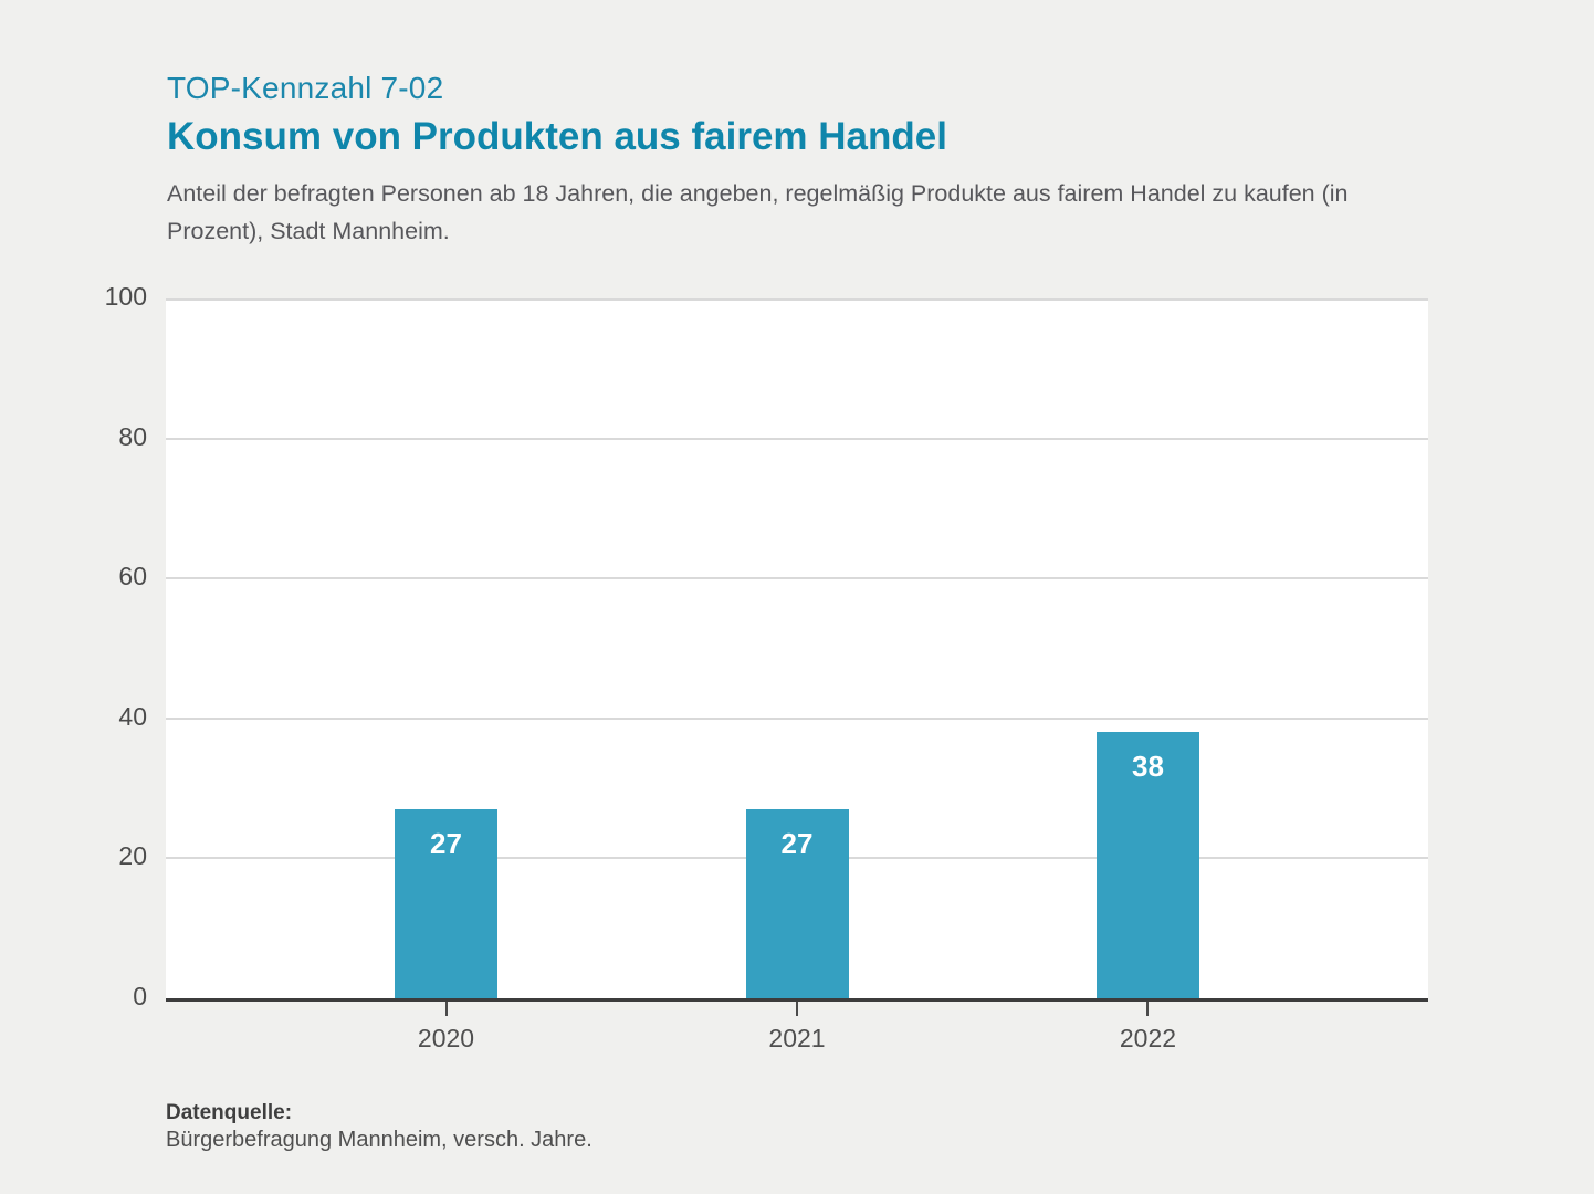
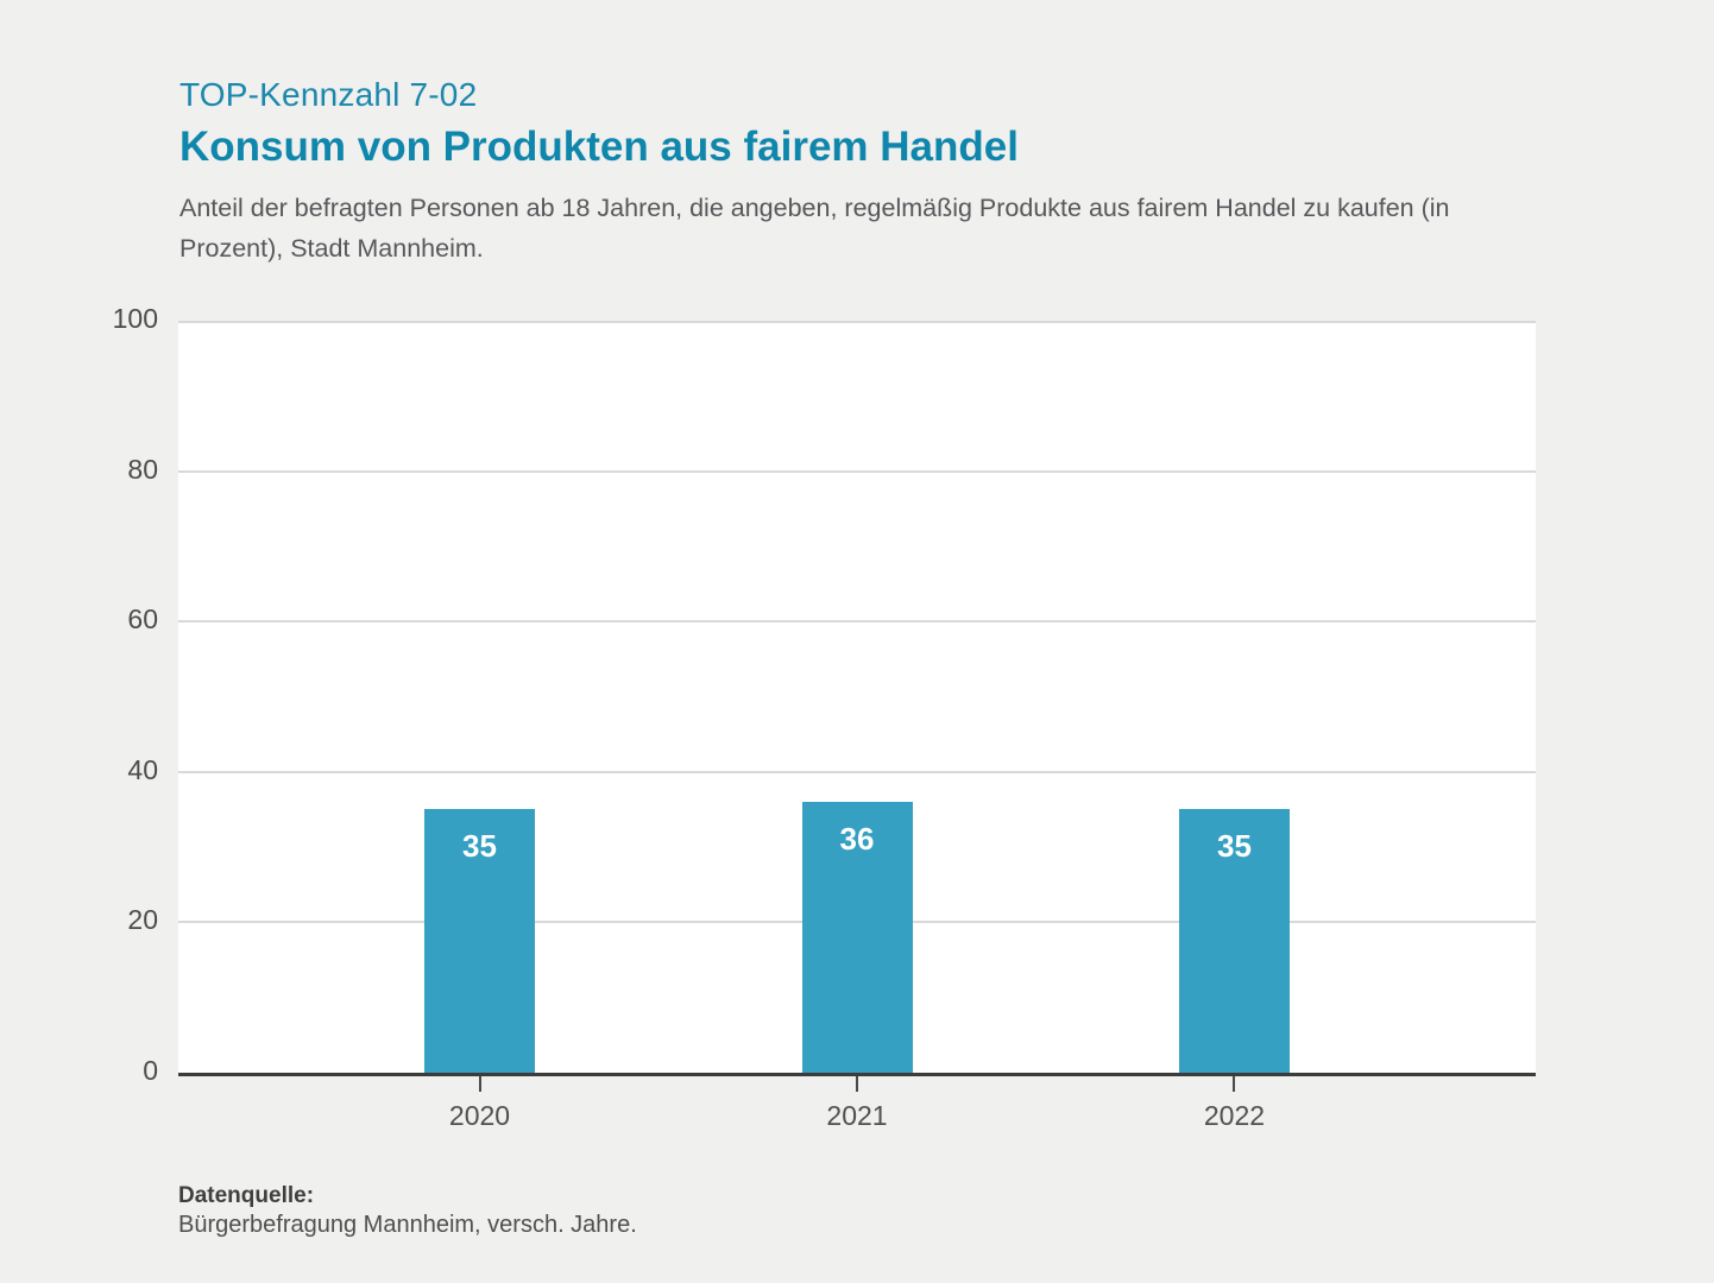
2020: 27 -> 35
2021: 27 -> 36
2022: 38 -> 35
